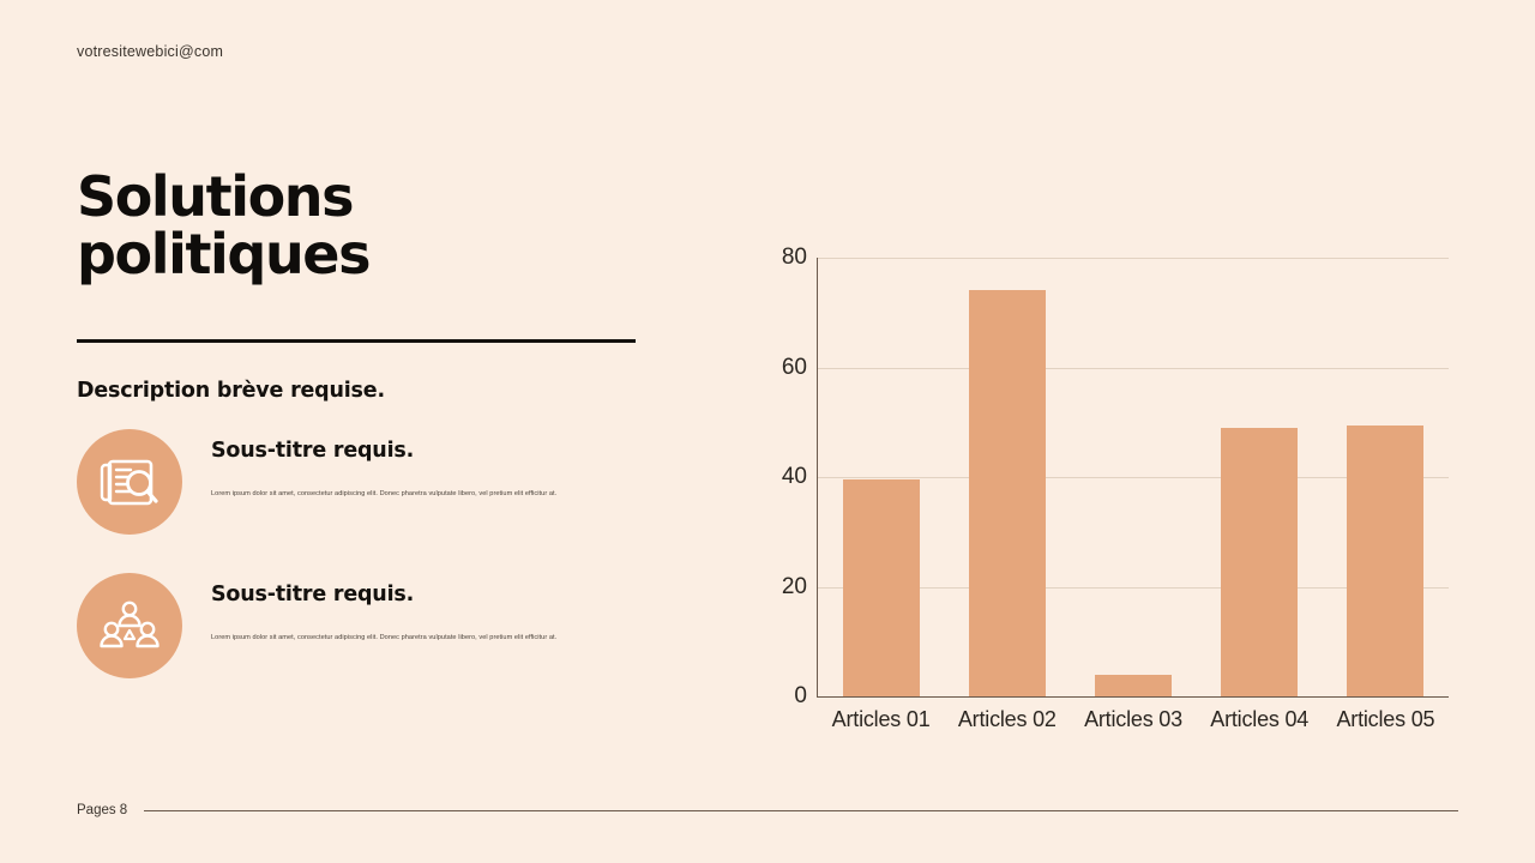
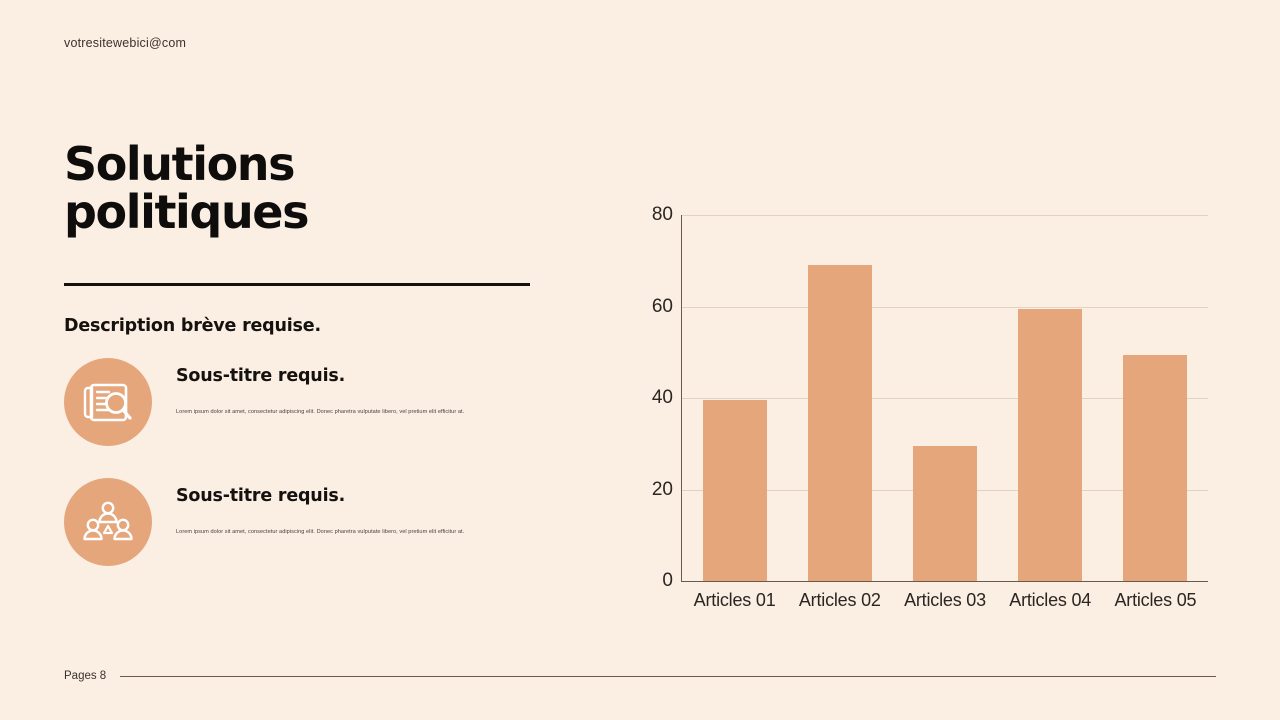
Articles 02: 74 -> 69
Articles 03: 4 -> 30
Articles 04: 49 -> 60
